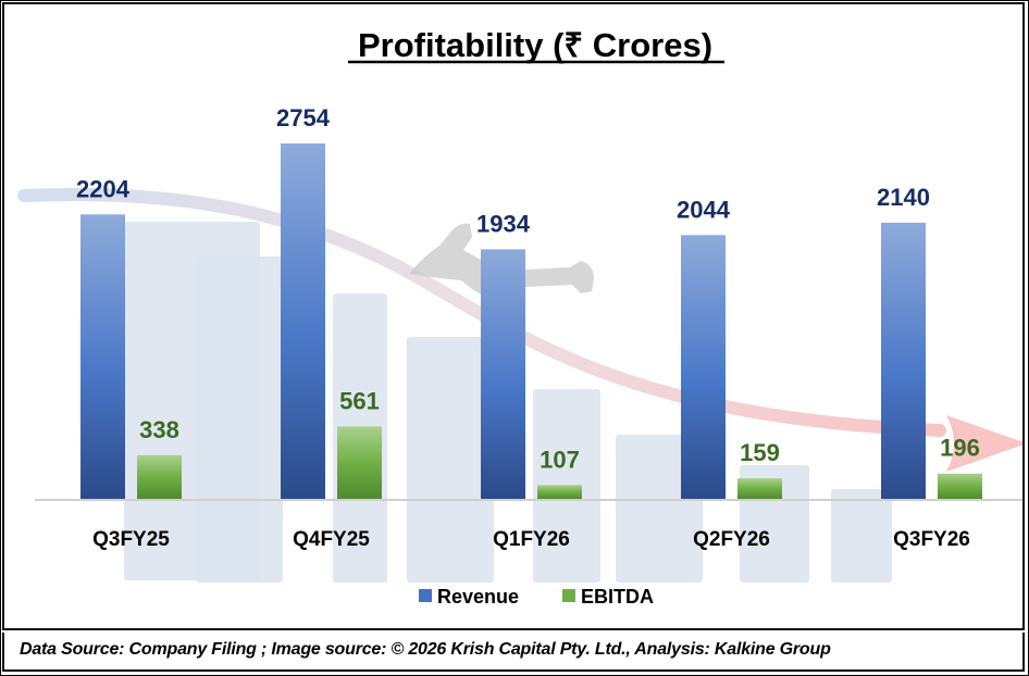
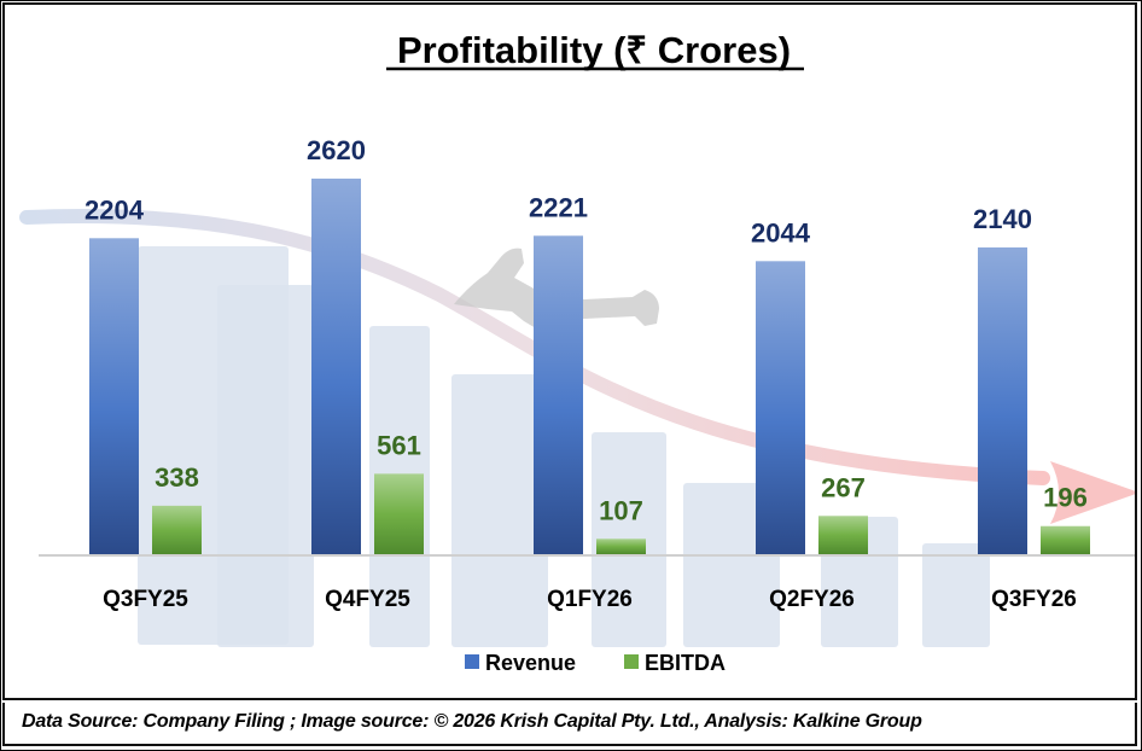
Revenue/Q4FY25: 2754 -> 2620
Revenue/Q1FY26: 1934 -> 2221
EBITDA/Q2FY26: 159 -> 267
